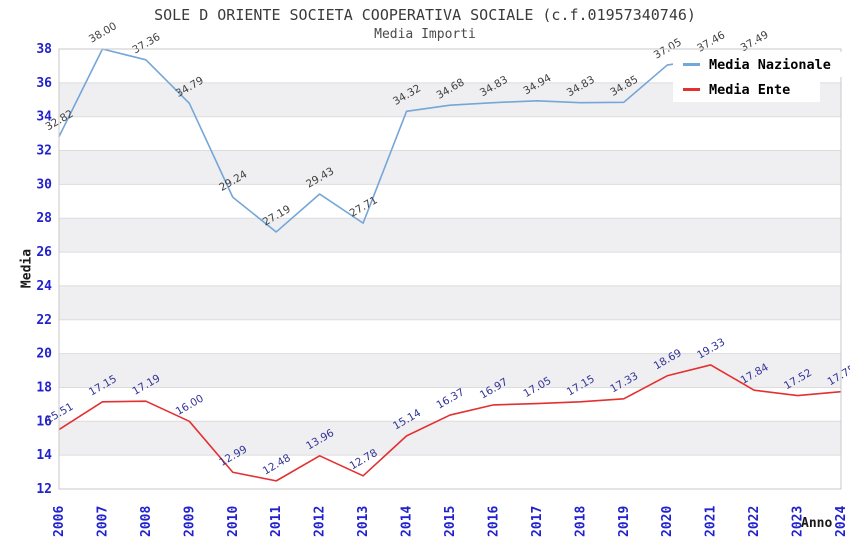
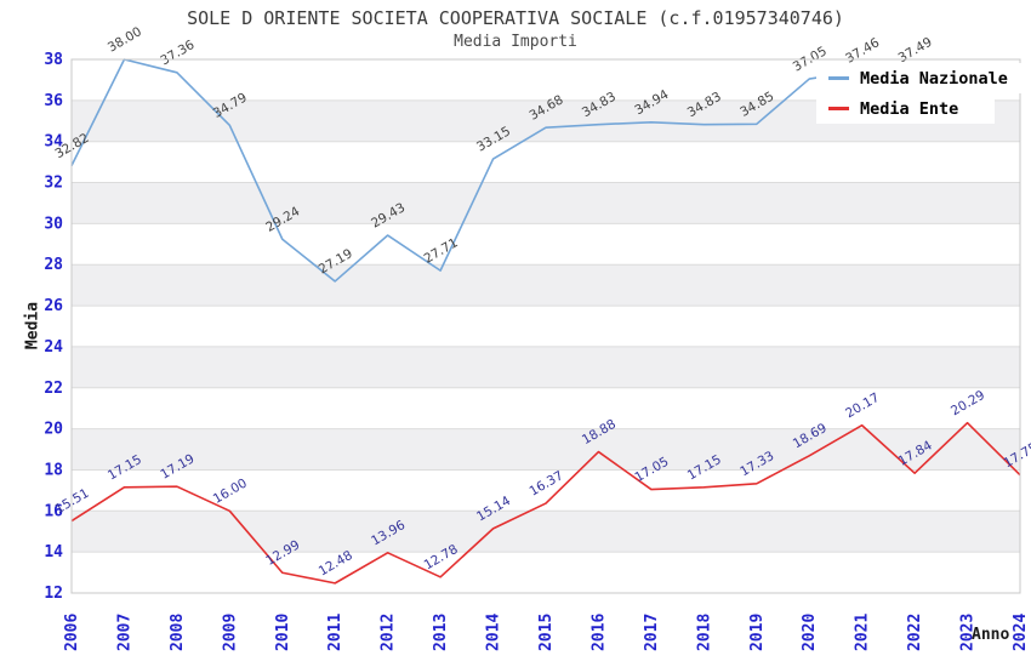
Media Nazionale/2014: 34.32 -> 33.15
Media Ente/2016: 16.97 -> 18.88
Media Ente/2021: 19.33 -> 20.17
Media Ente/2023: 17.52 -> 20.29
